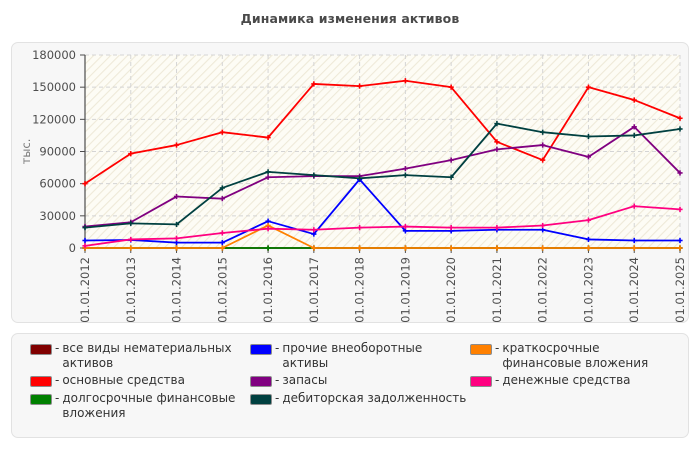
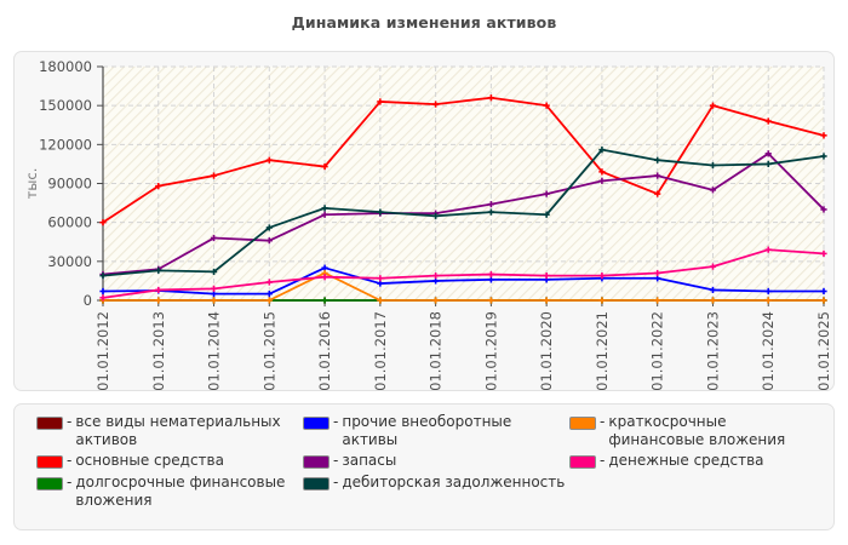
прочие внеоборотные активы/01.01.2018: 64000 -> 15000
основные средства/01.01.2025: 121000 -> 127000
